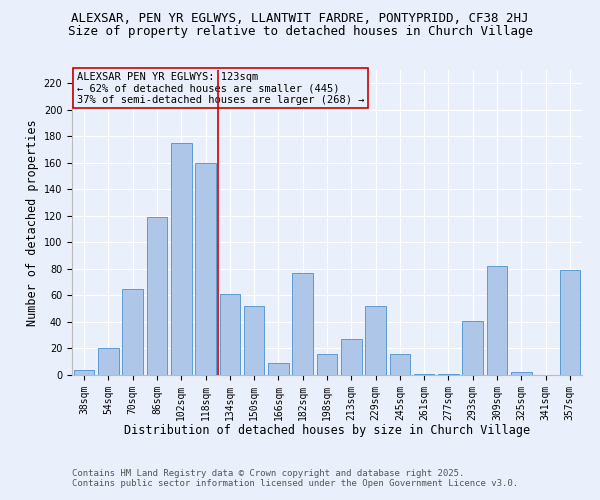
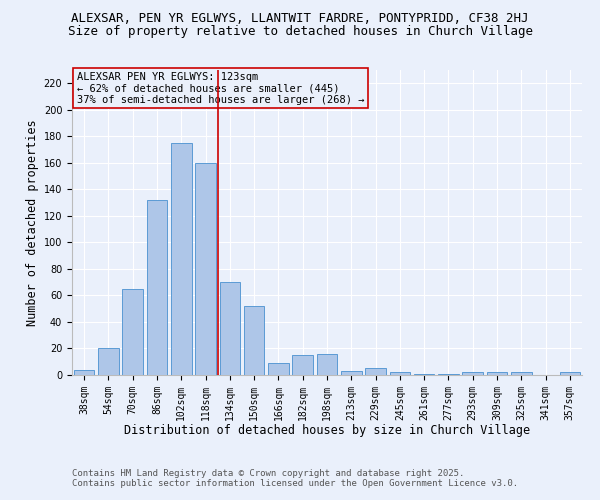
86sqm: 119 -> 132
134sqm: 61 -> 70
182sqm: 77 -> 15
213sqm: 27 -> 3
229sqm: 52 -> 5
245sqm: 16 -> 2
293sqm: 41 -> 2
309sqm: 82 -> 2
357sqm: 79 -> 2
